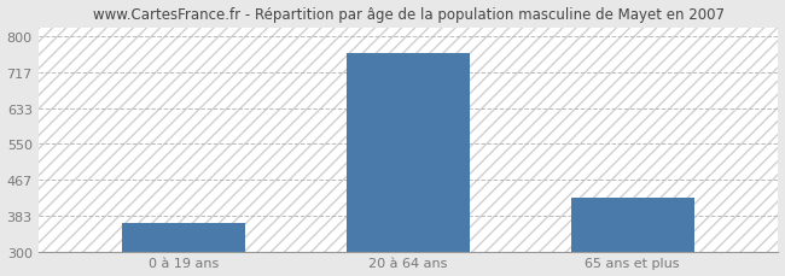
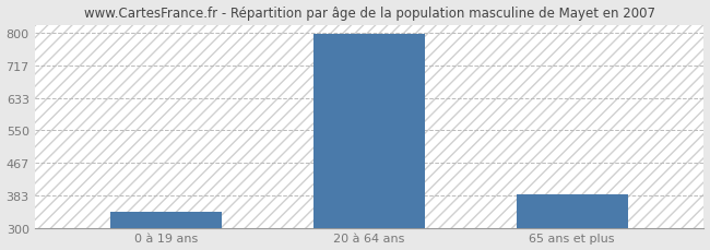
0 à 19 ans: 365 -> 340
20 à 64 ans: 760 -> 797
65 ans et plus: 425 -> 385
